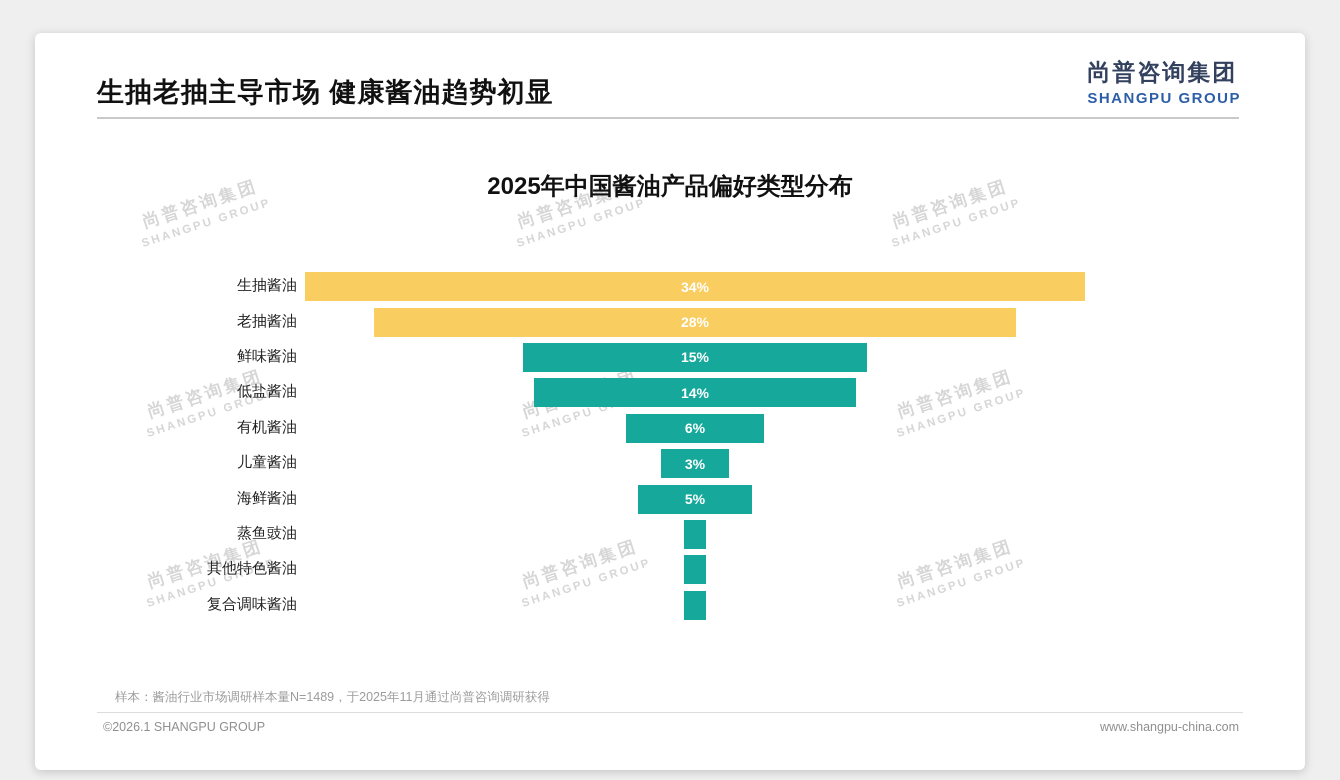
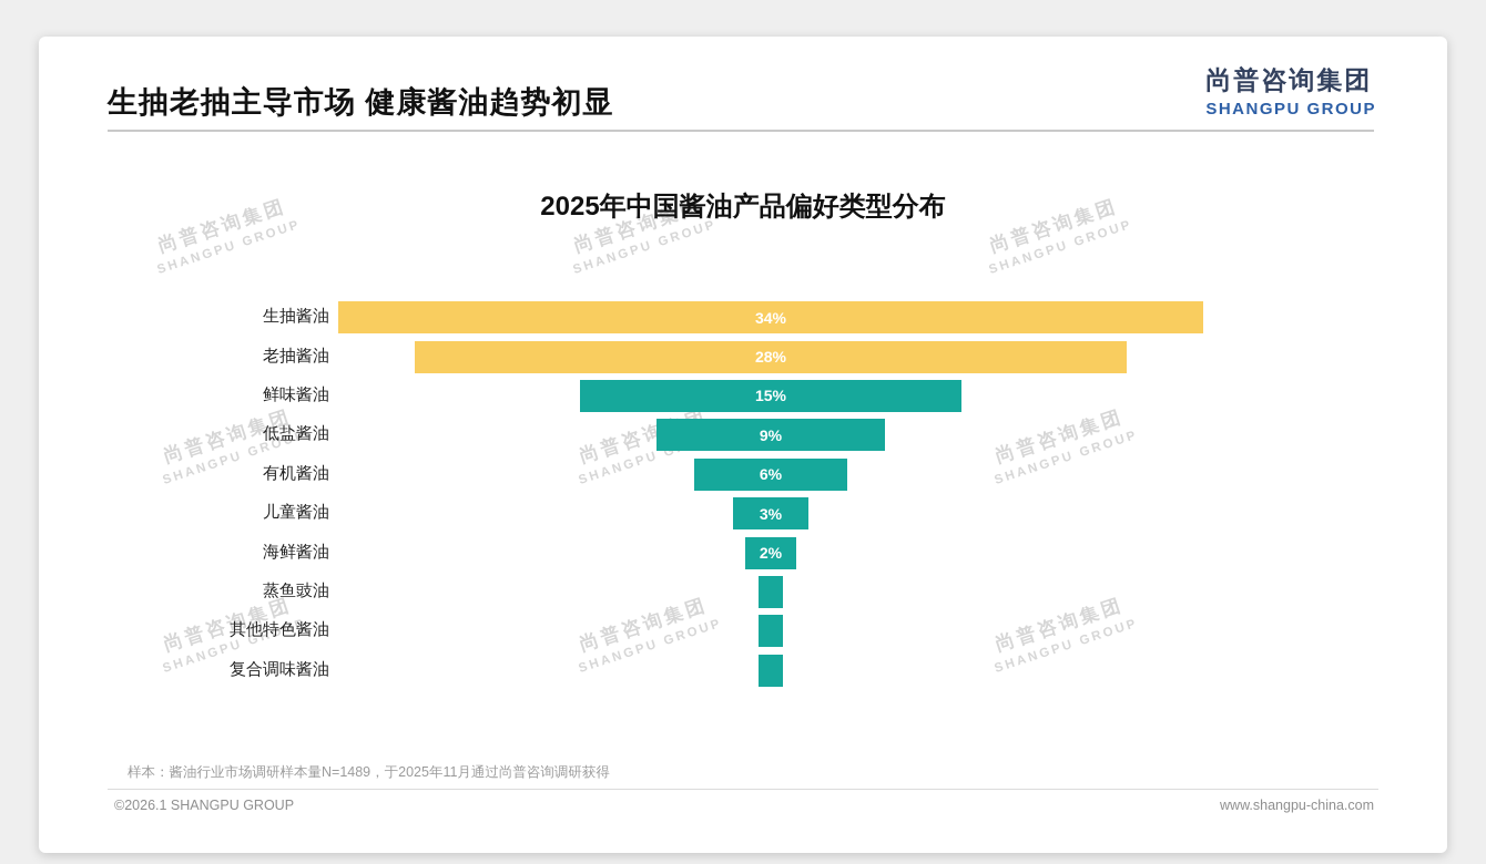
低盐酱油: 14% -> 9%
海鲜酱油: 5% -> 2%
